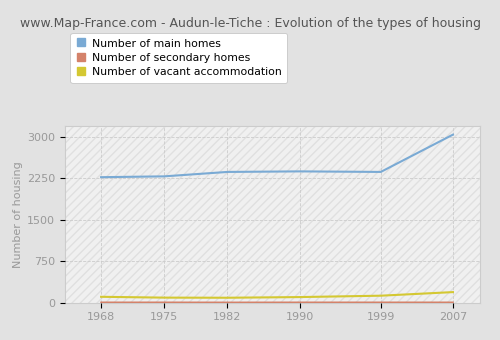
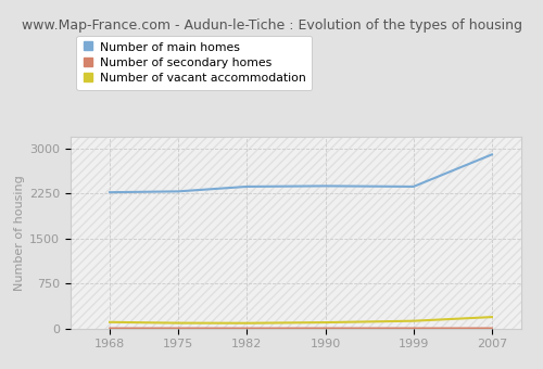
Number of main homes/2007: 3040 -> 2900
